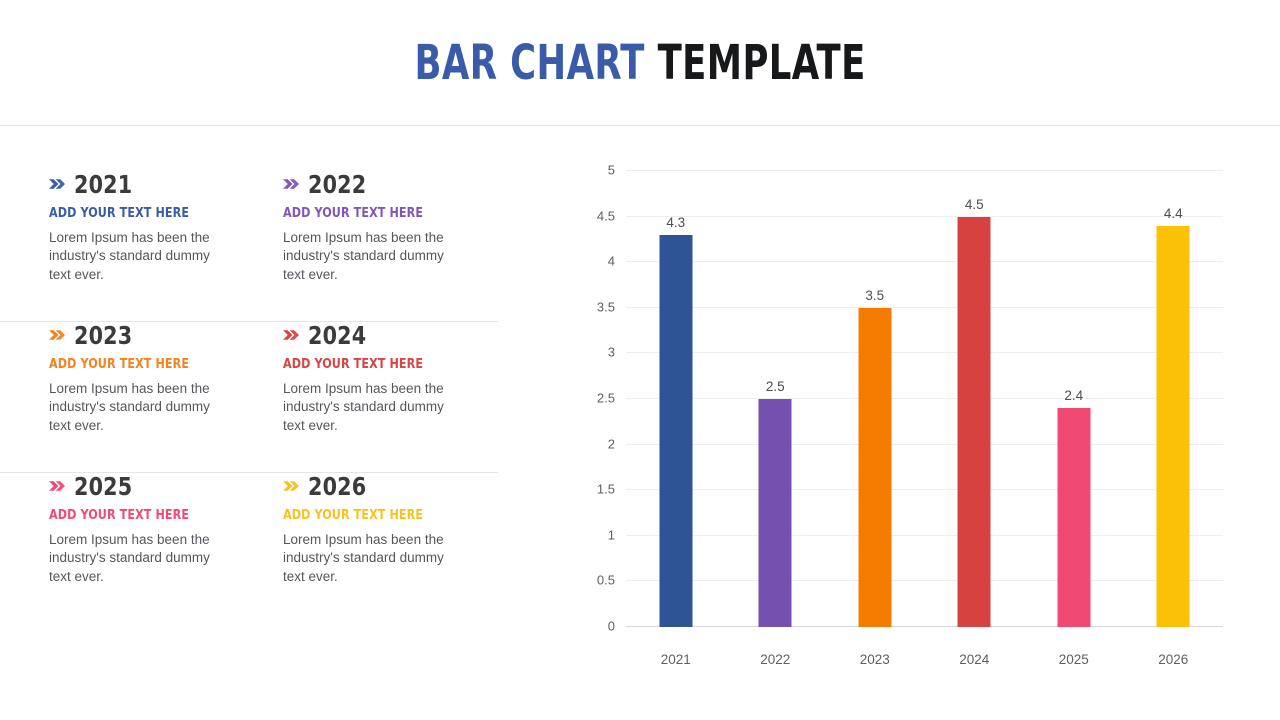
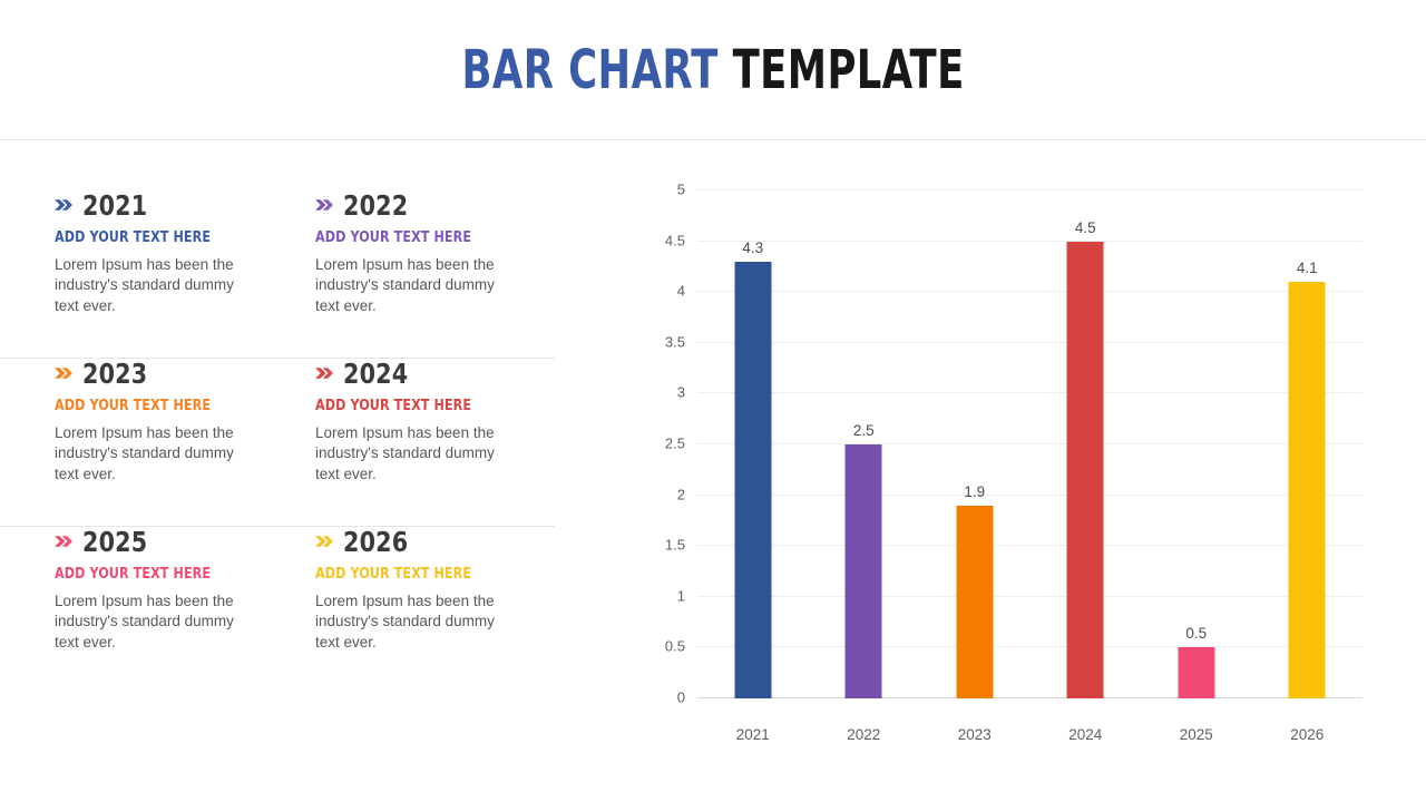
2023: 3.5 -> 1.9
2025: 2.4 -> 0.5
2026: 4.4 -> 4.1
